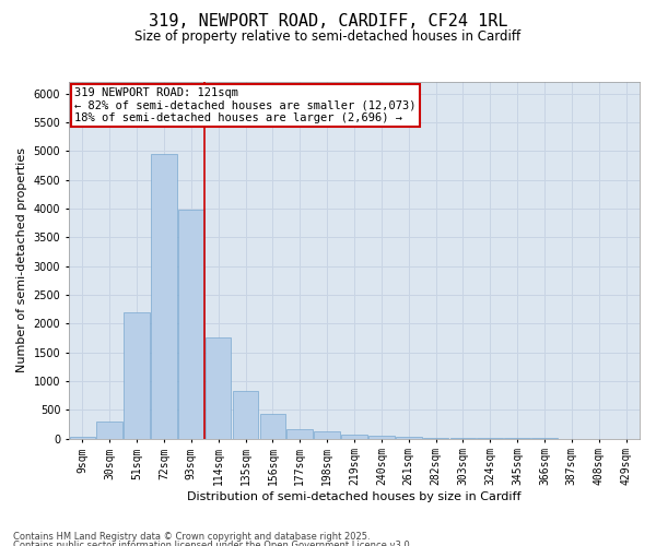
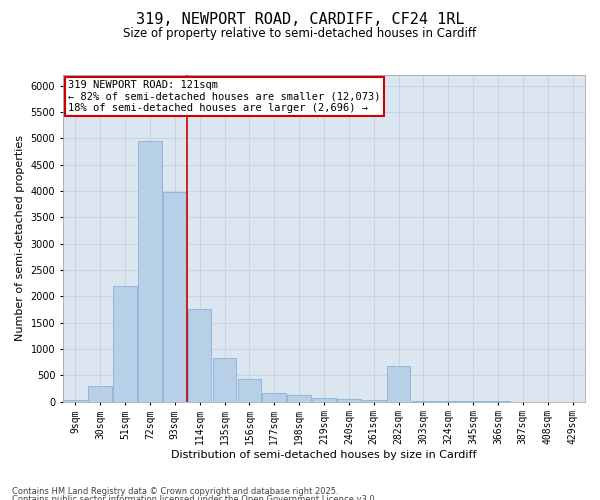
282sqm: 20 -> 680
